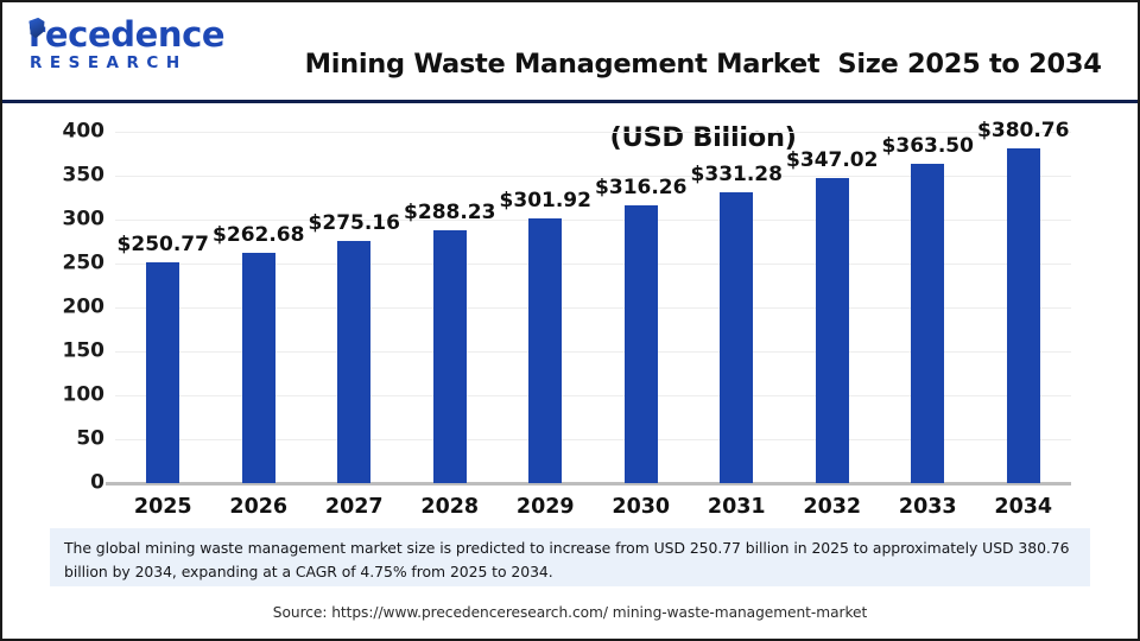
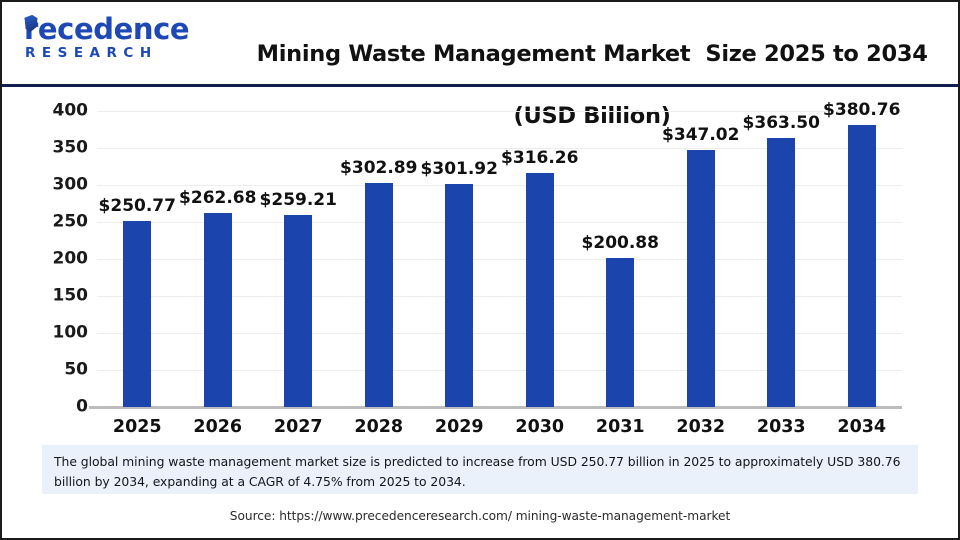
2027: $275.16 -> $259.21
2028: $288.23 -> $302.89
2031: $331.28 -> $200.88
